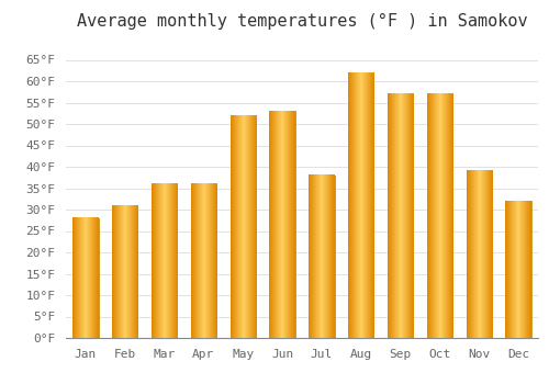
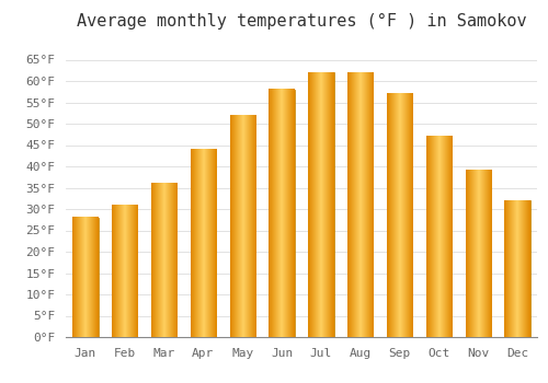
Apr: 36°F -> 44°F
Jun: 53°F -> 58°F
Jul: 38°F -> 62°F
Oct: 57°F -> 47°F
